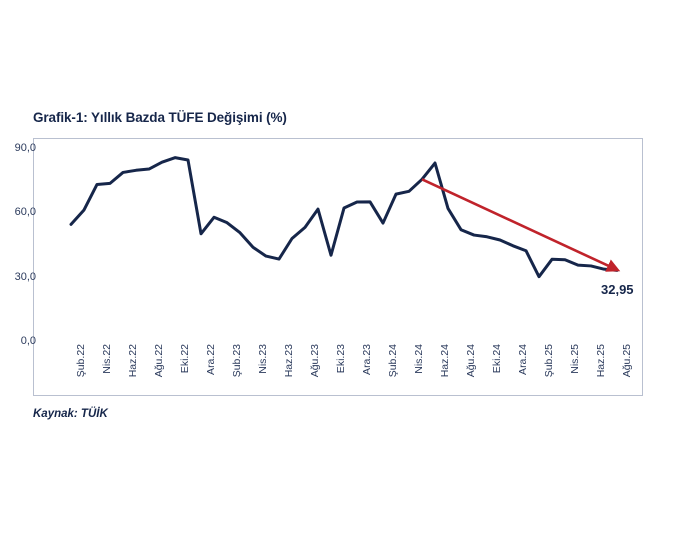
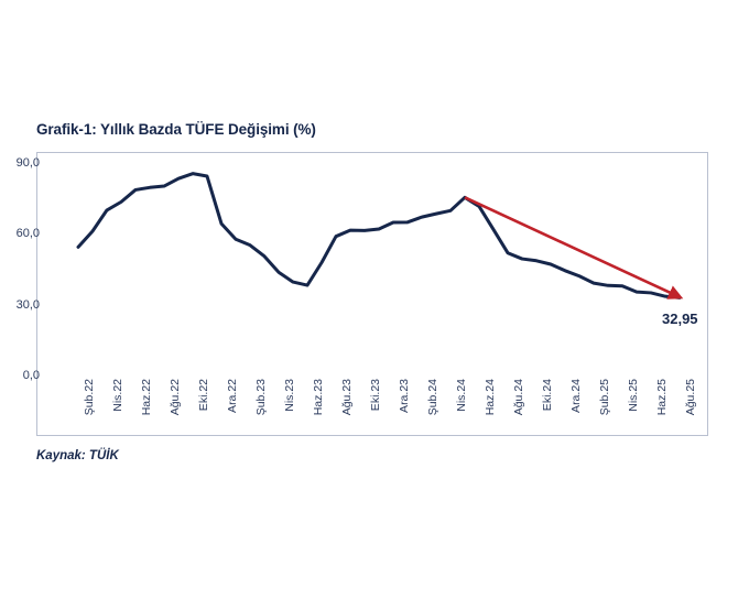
Nis.22: 73 -> 70
Ara.22: 50 -> 64
Ağu.23: 53 -> 59
Eki.23: 40 -> 61
Şub.24: 55 -> 67
Haz.24: 83 -> 72
Şub.25: 30 -> 39
